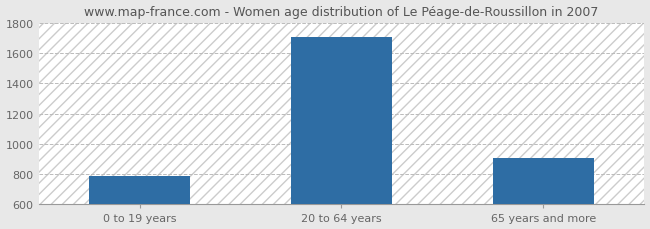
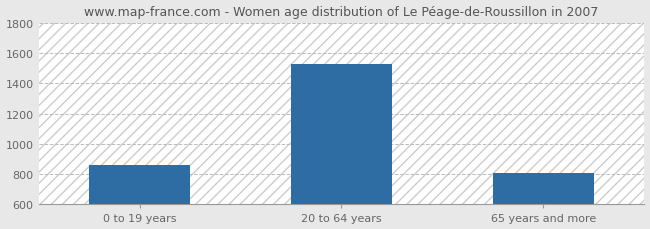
0 to 19 years: 790 -> 860
20 to 64 years: 1710 -> 1530
65 years and more: 900 -> 810
